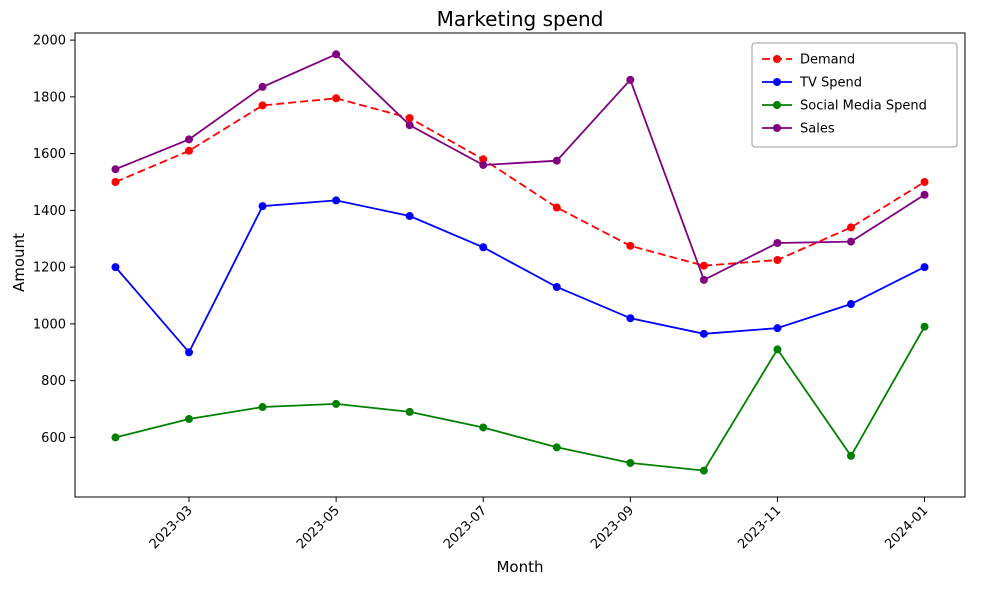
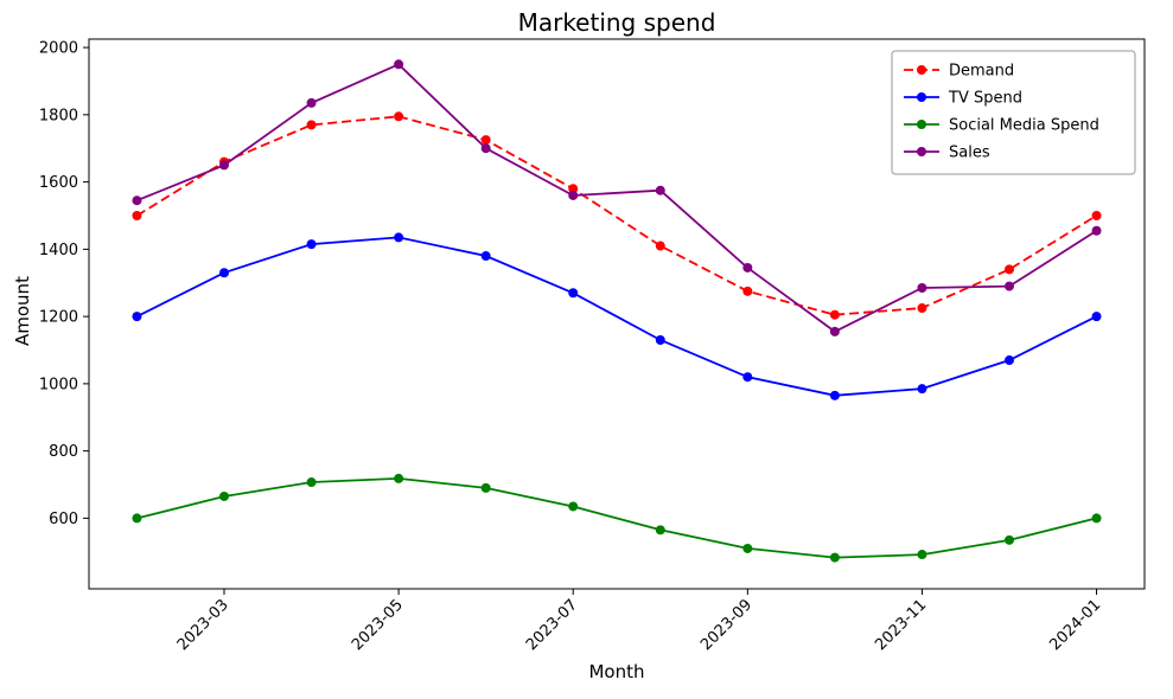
Demand/2023-03: 1610 -> 1660
TV Spend/2023-03: 900 -> 1330
Sales/2023-09: 1860 -> 1340
Social Media Spend/2023-11: 910 -> 490
Social Media Spend/2024-01: 990 -> 600
